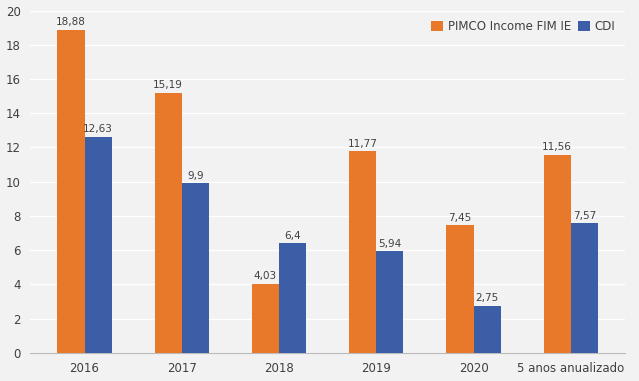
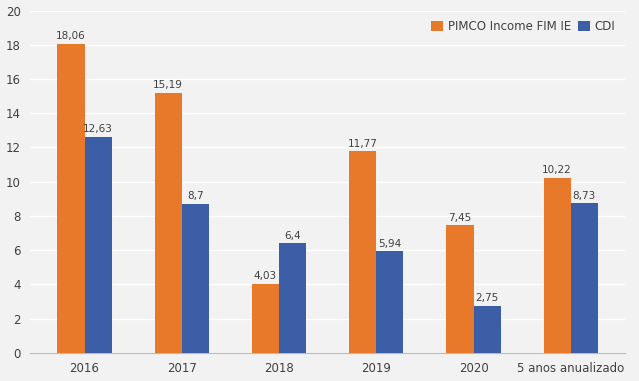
PIMCO Income FIM IE/2016: 18,88 -> 18,06
CDI/2017: 9,9 -> 8,7
PIMCO Income FIM IE/5 anos anualizado: 11,56 -> 10,22
CDI/5 anos anualizado: 7,57 -> 8,73
